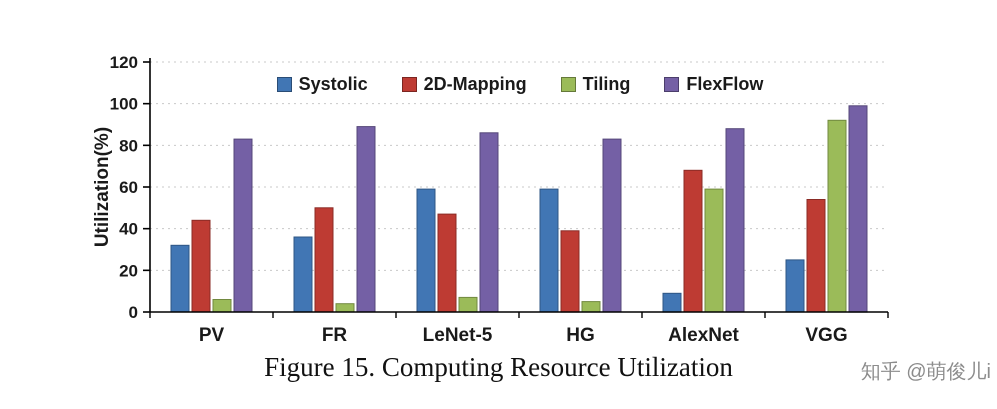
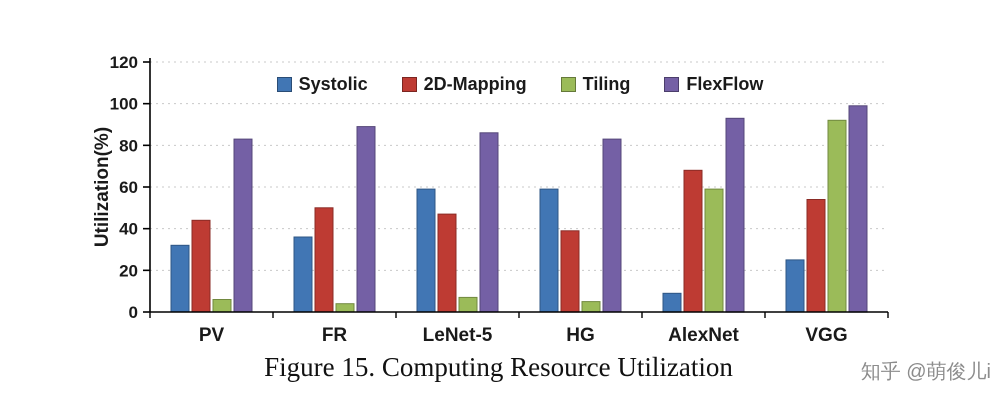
FlexFlow/AlexNet: 88 -> 93
